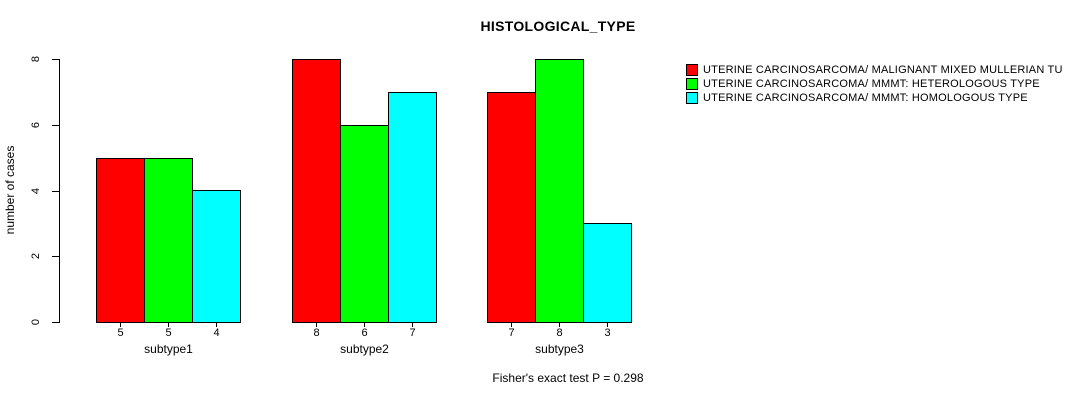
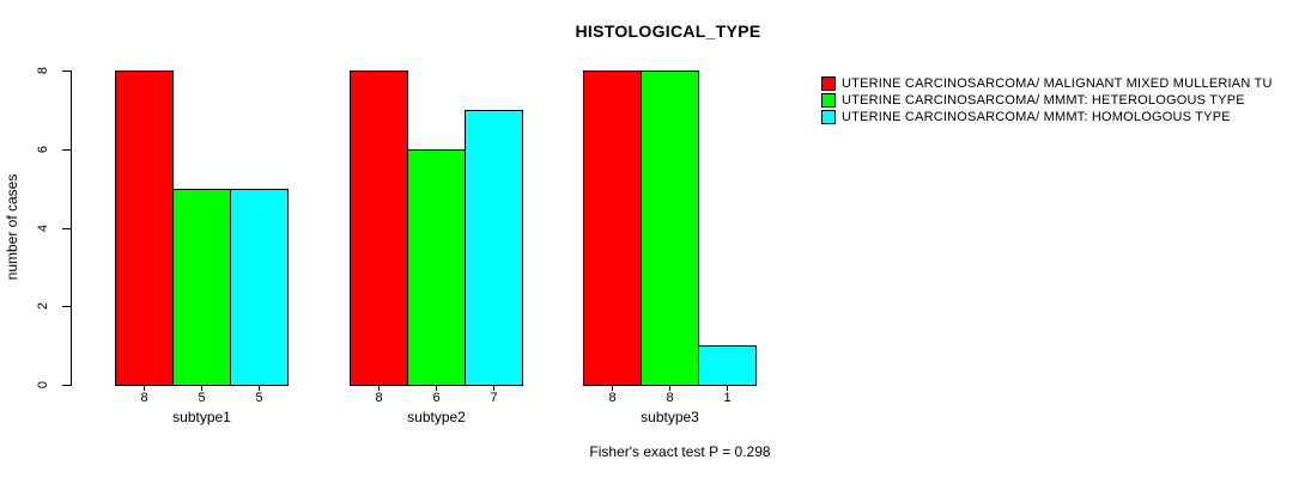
UTERINE CARCINOSARCOMA/ MALIGNANT MIXED MULLERIAN TU/subtype1: 5 -> 8
UTERINE CARCINOSARCOMA/ MMMT: HOMOLOGOUS TYPE/subtype1: 4 -> 5
UTERINE CARCINOSARCOMA/ MALIGNANT MIXED MULLERIAN TU/subtype3: 7 -> 8
UTERINE CARCINOSARCOMA/ MMMT: HOMOLOGOUS TYPE/subtype3: 3 -> 1
